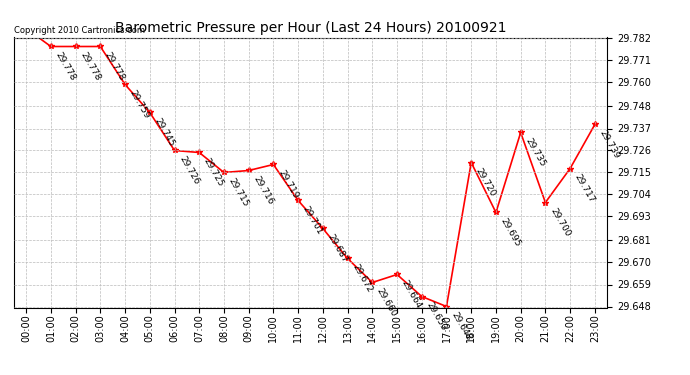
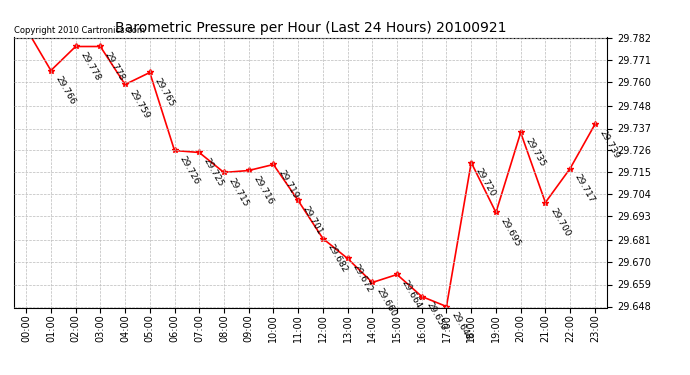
01:00: 29.778 -> 29.766
05:00: 29.745 -> 29.765
12:00: 29.687 -> 29.682
